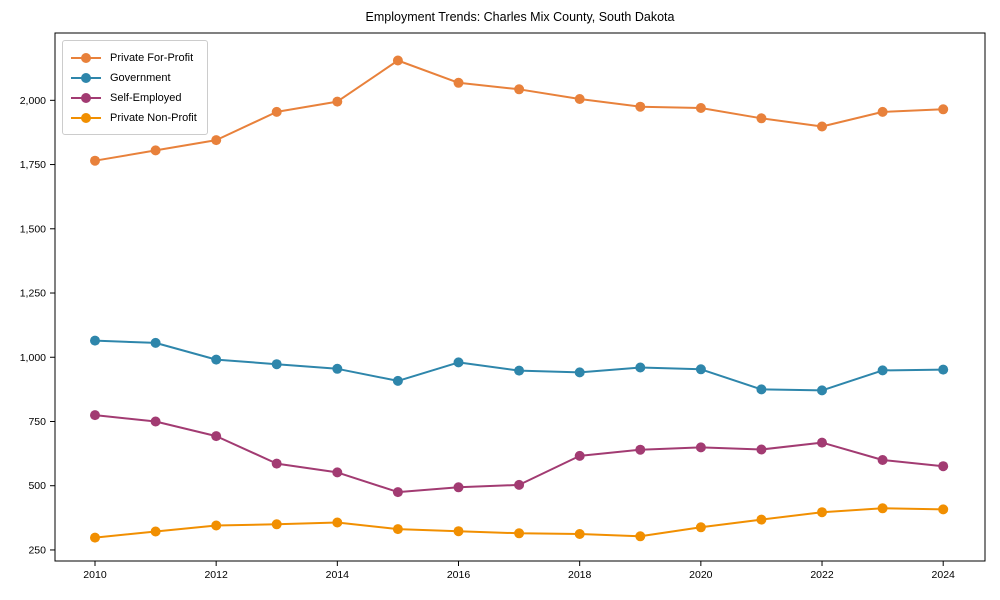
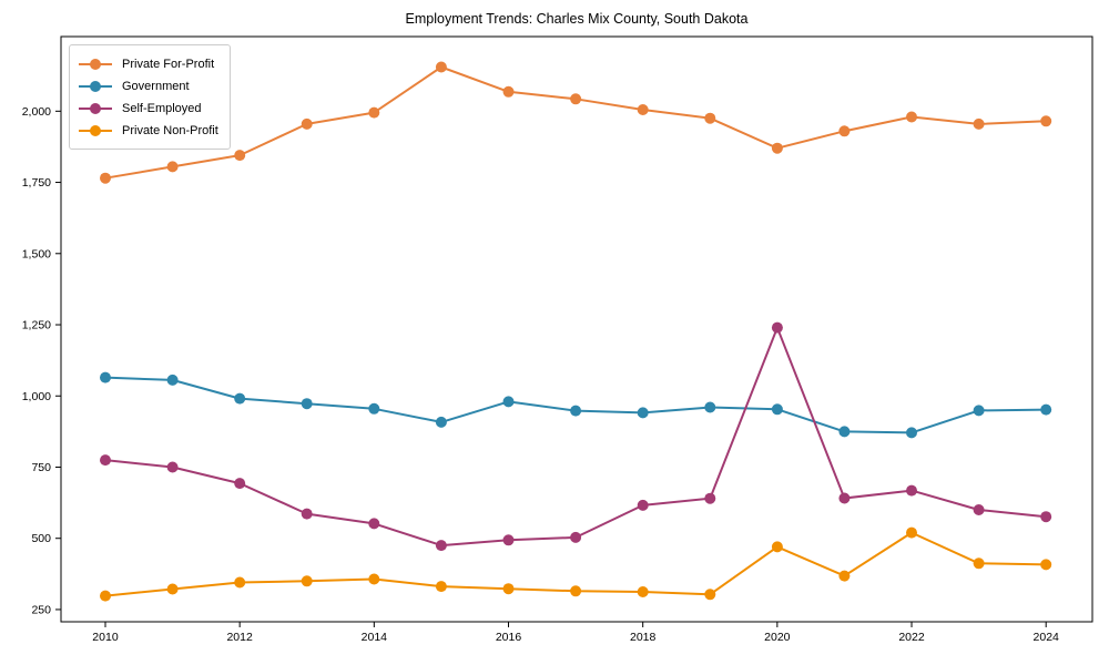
Private For-Profit/2020: 1970 -> 1870
Self-Employed/2020: 650 -> 1240
Private Non-Profit/2020: 340 -> 470
Private For-Profit/2022: 1900 -> 1980
Private Non-Profit/2022: 400 -> 520
